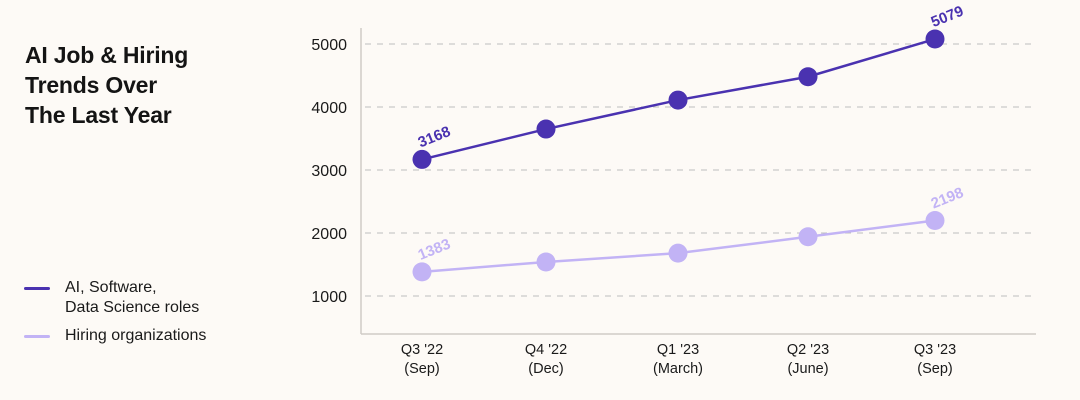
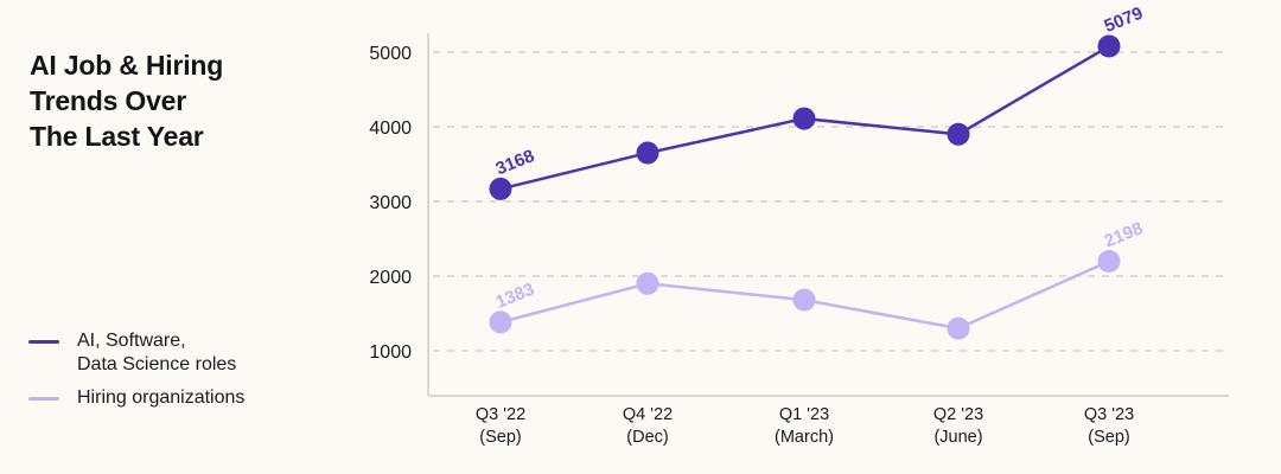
Hiring organizations/Q4 '22 (Dec): 1500 -> 1900
AI, Software, Data Science roles/Q2 '23 (June): 4500 -> 3900
Hiring organizations/Q2 '23 (June): 1900 -> 1300
